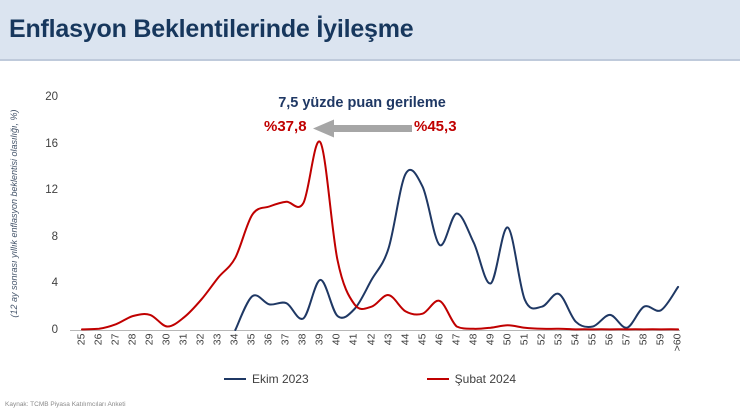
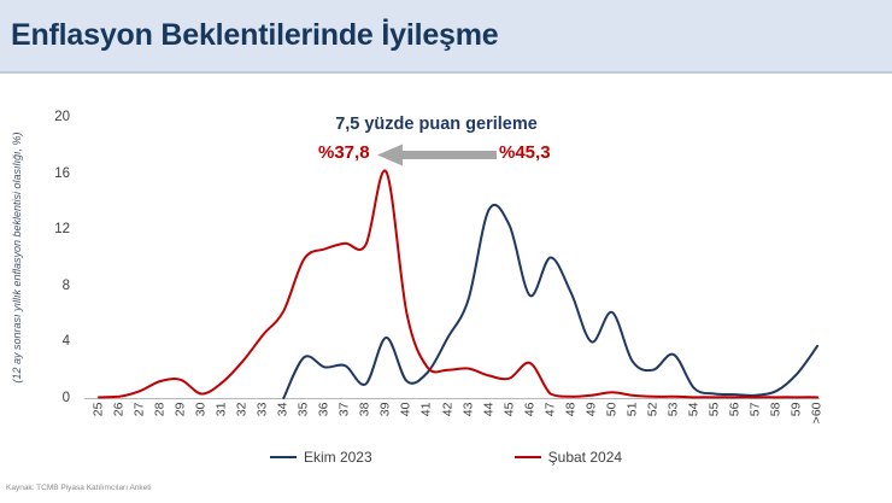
Şubat 2024/43: 3.0 -> 2.1
Ekim 2023/50: 8.8 -> 6.1
Ekim 2023/56: 1.3 -> 0.2
Ekim 2023/58: 2.0 -> 0.5
